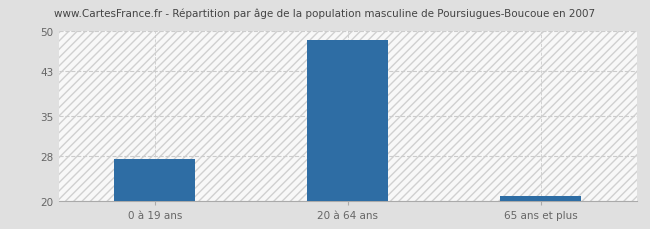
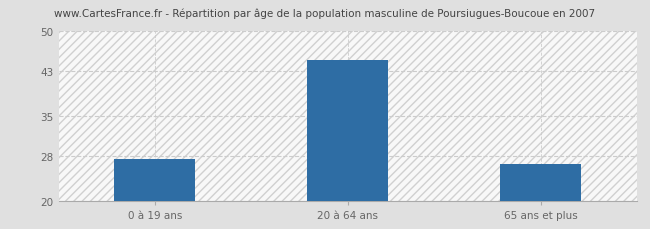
20 à 64 ans: 48.5 -> 45.0
65 ans et plus: 21.0 -> 26.6
